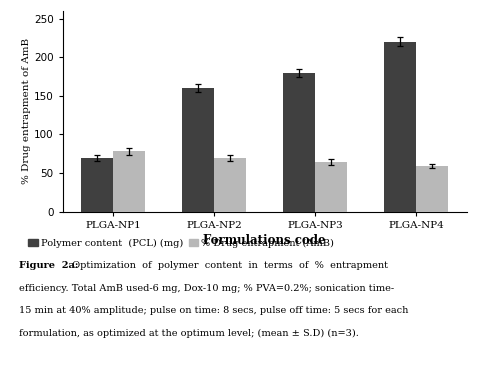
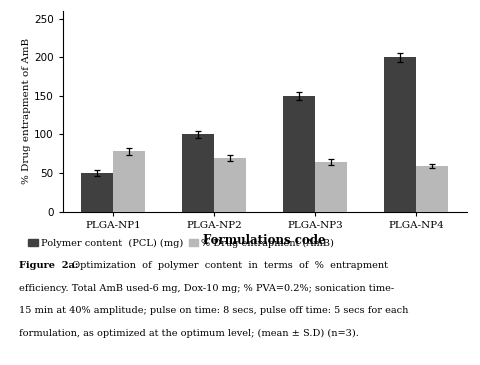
Polymer content (PCL) (mg)/PLGA-NP1: 70 -> 50
Polymer content (PCL) (mg)/PLGA-NP2: 160 -> 100
Polymer content (PCL) (mg)/PLGA-NP3: 180 -> 150
Polymer content (PCL) (mg)/PLGA-NP4: 220 -> 200
